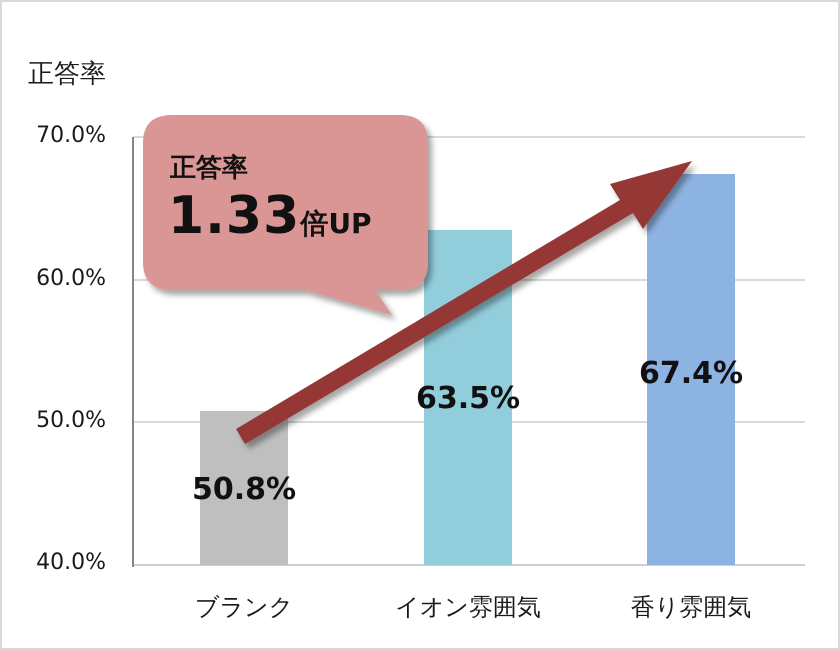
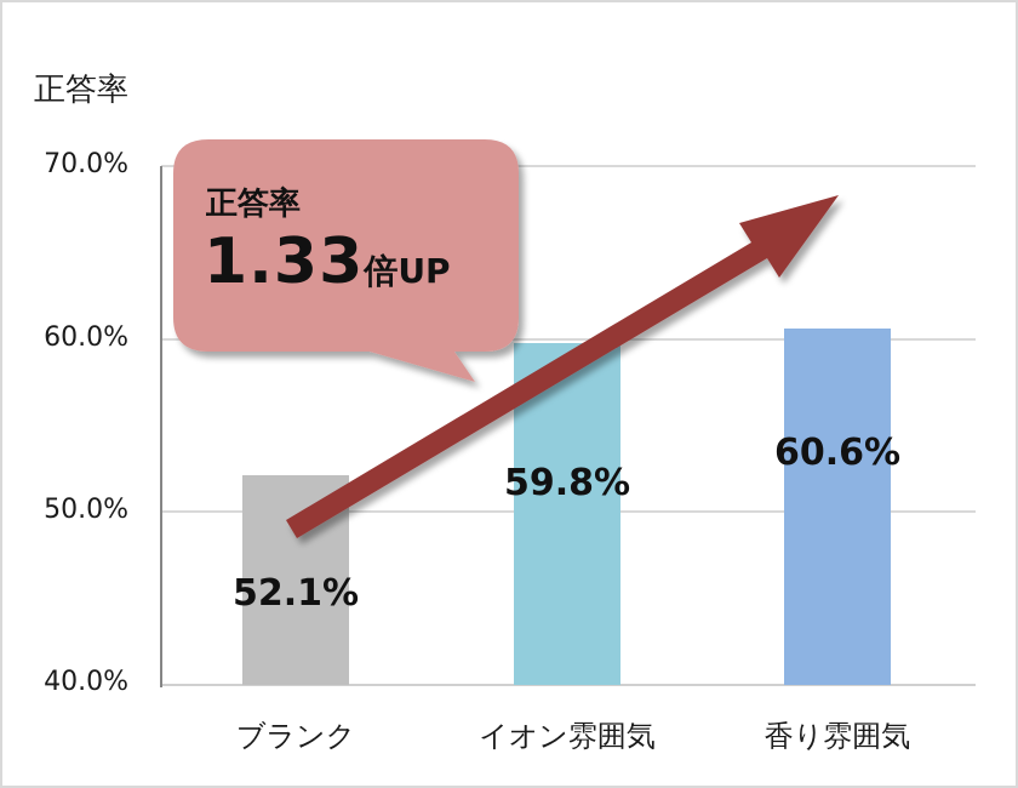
ブランク: 50.8% -> 52.1%
イオン雰囲気: 63.5% -> 59.8%
香り雰囲気: 67.4% -> 60.6%
